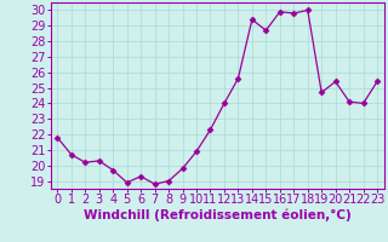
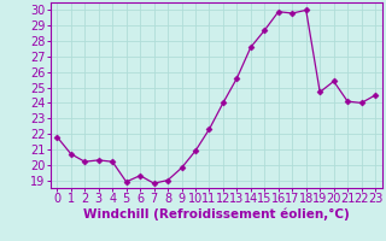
4: 19.7 -> 20.2
14: 29.4 -> 27.6
23: 25.4 -> 24.5
